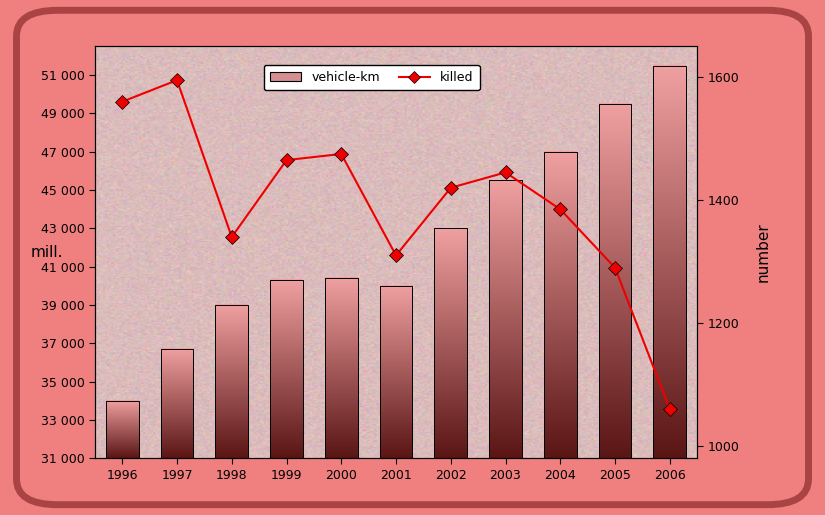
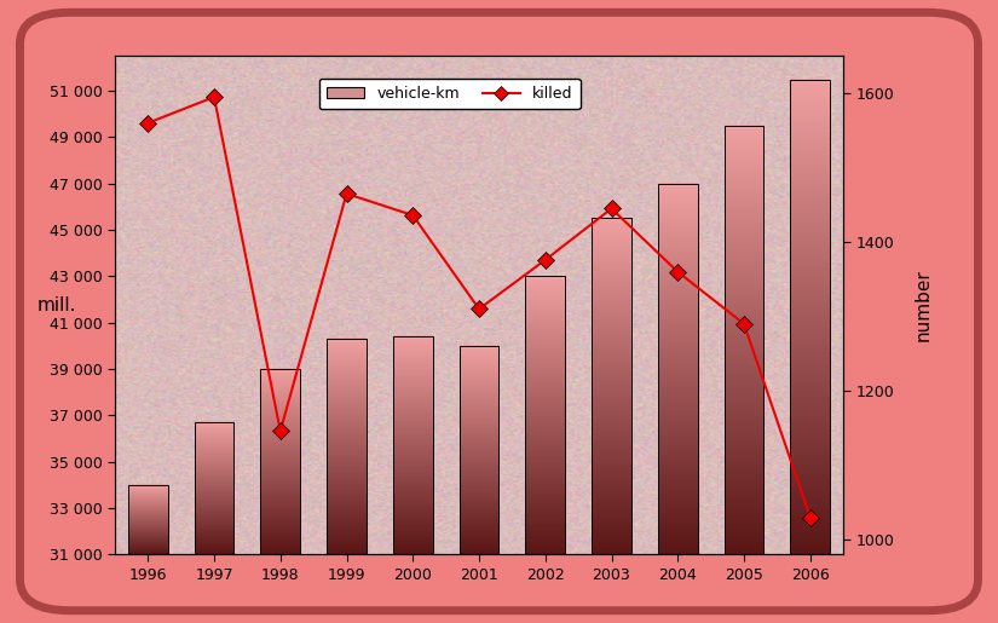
1998: 1340 -> 1146
2000: 1475 -> 1436
2002: 1420 -> 1376
2004: 1385 -> 1360
2006: 1060 -> 1030
